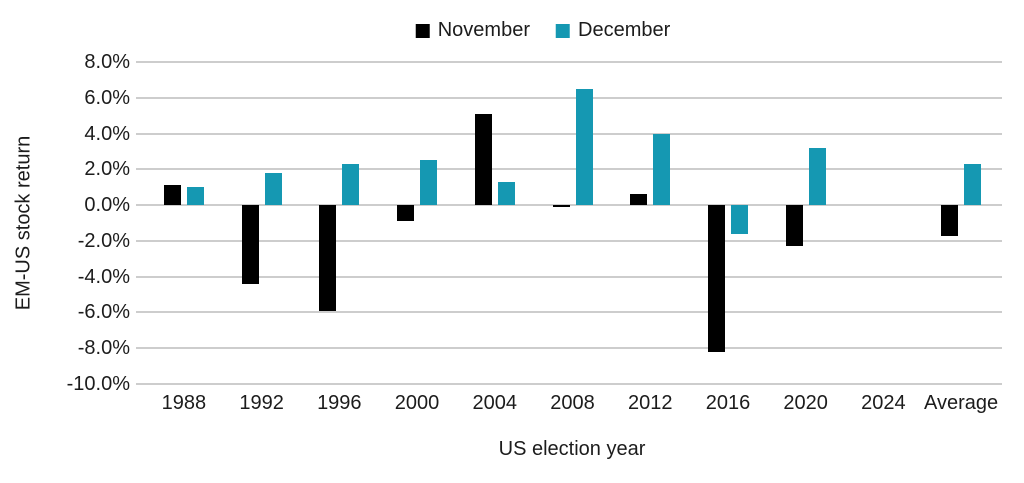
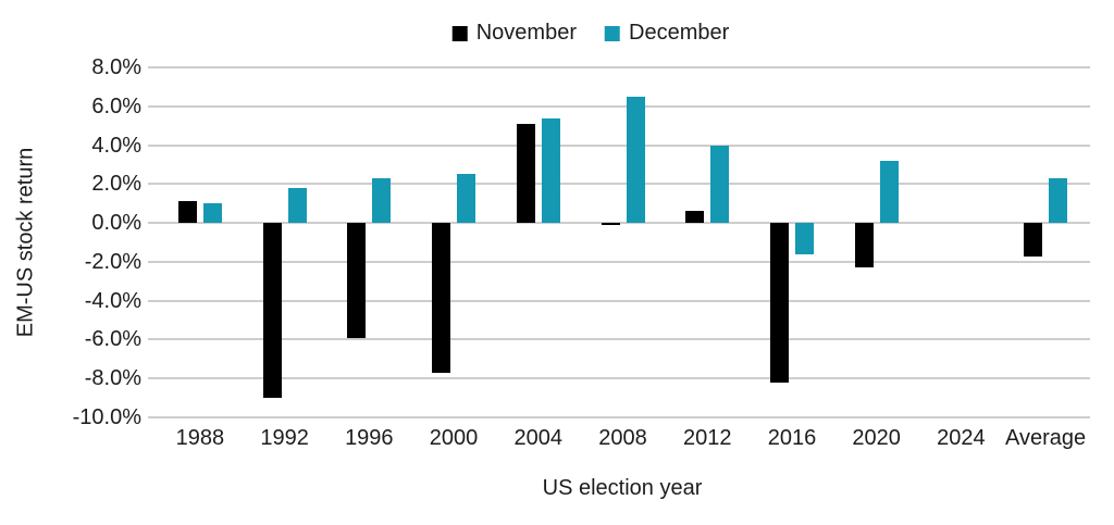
November/1992: -4.4% -> -9.0%
November/2000: -0.9% -> -7.7%
December/2004: 1.3% -> 5.4%
